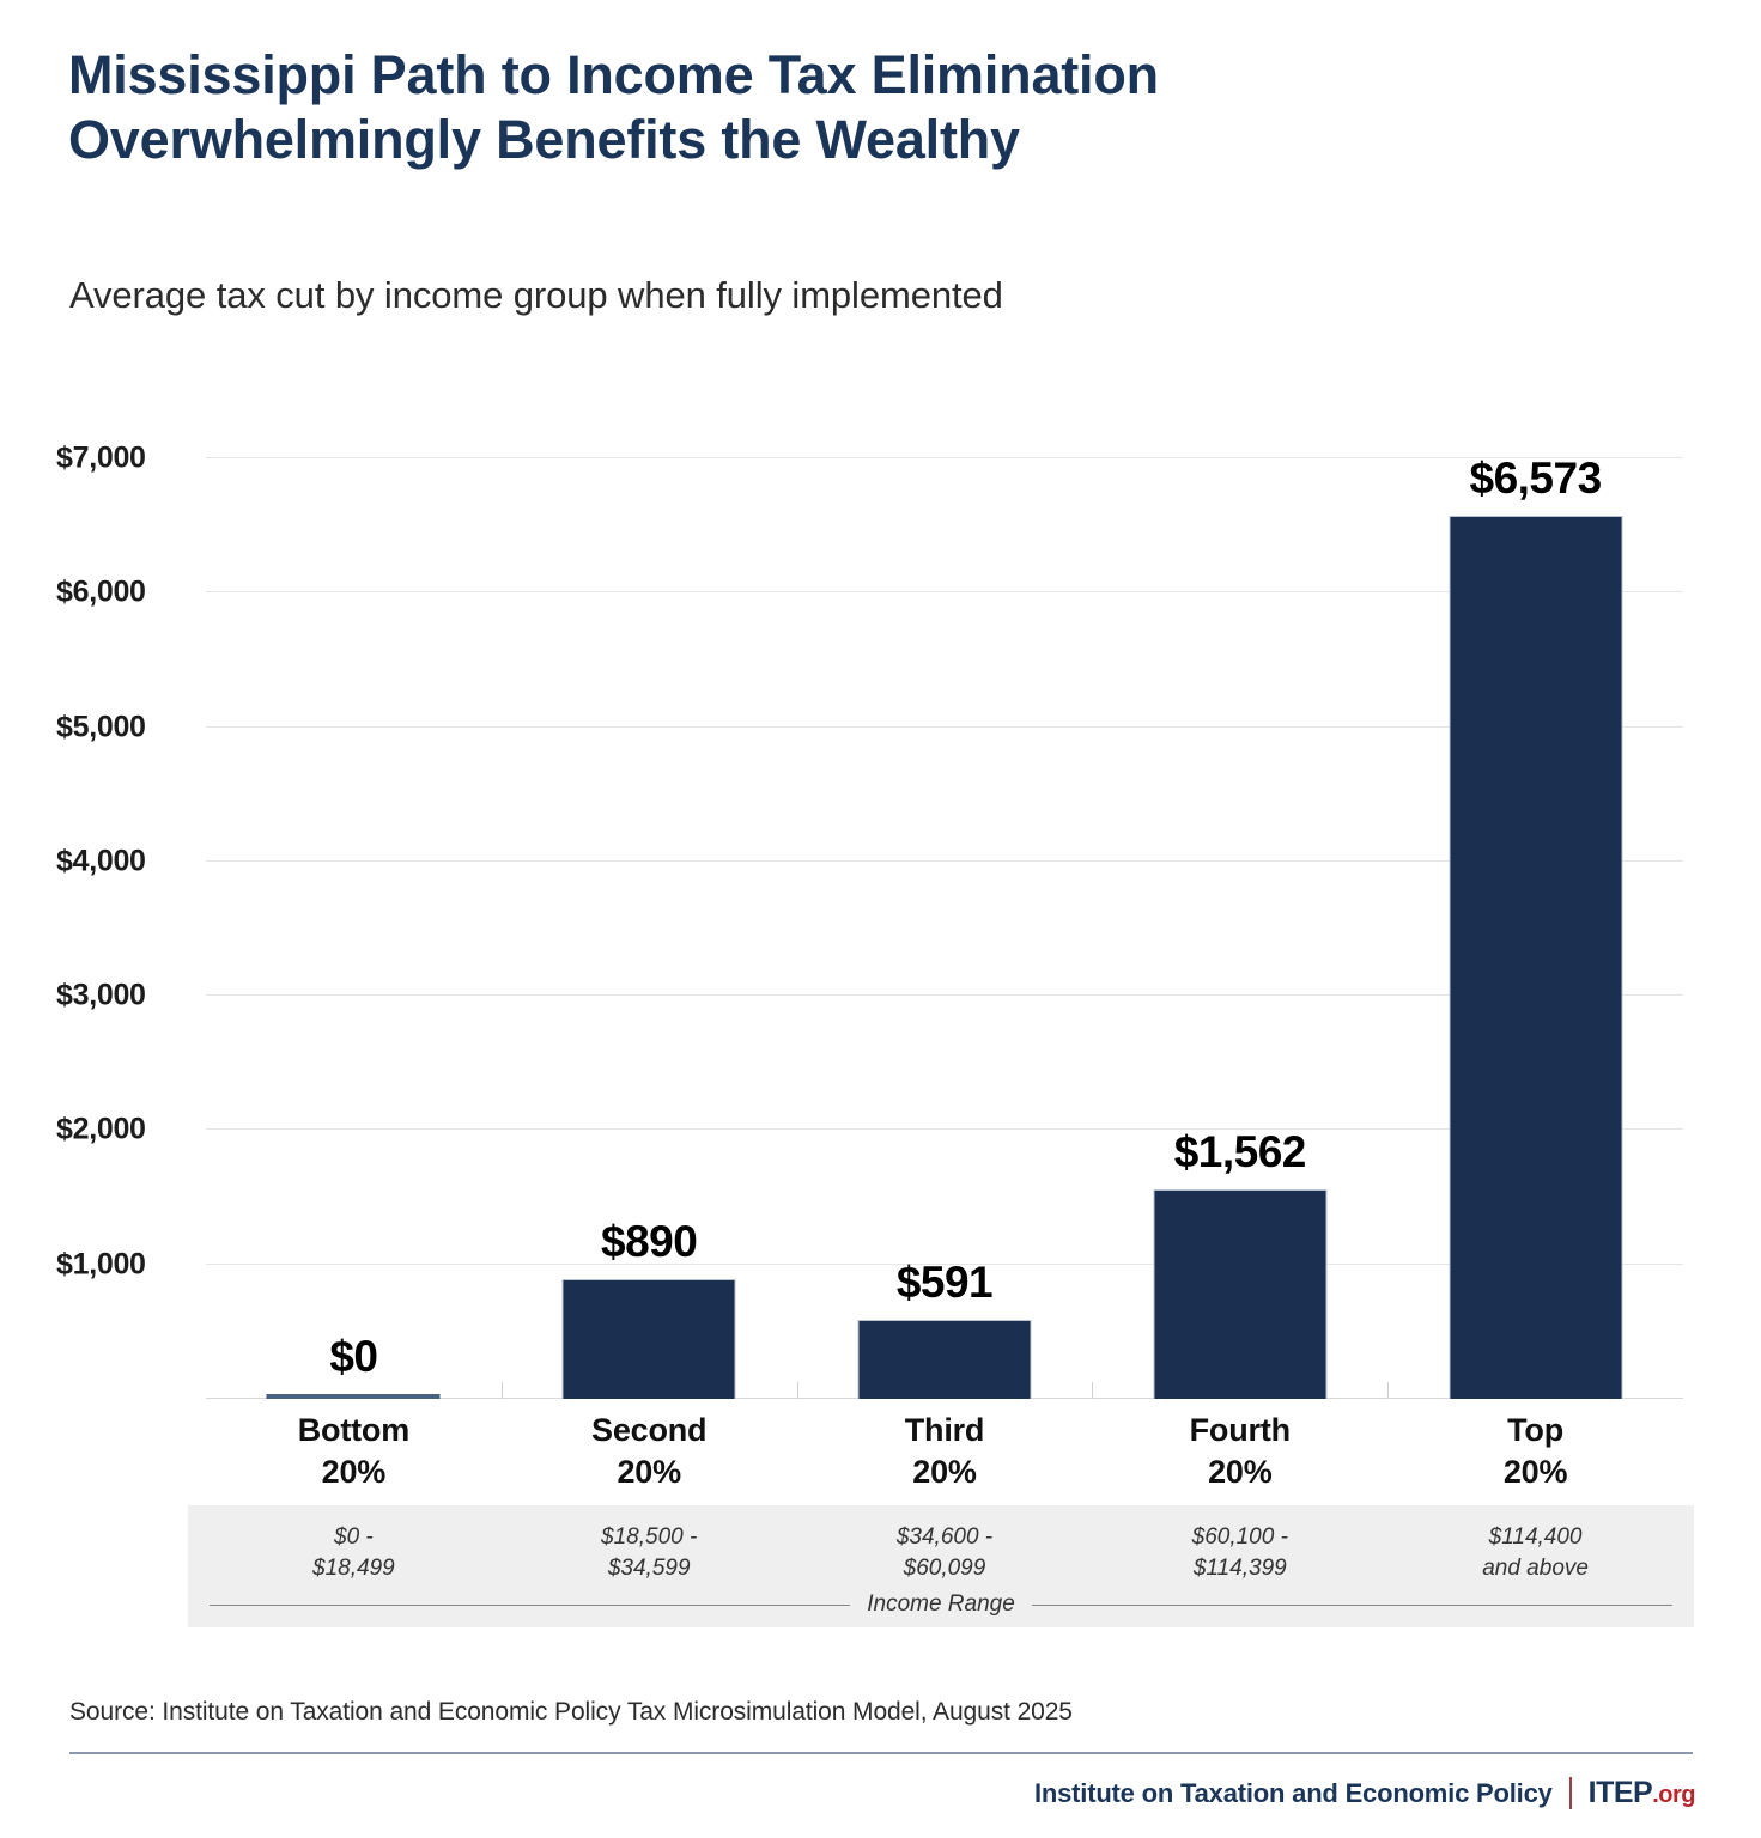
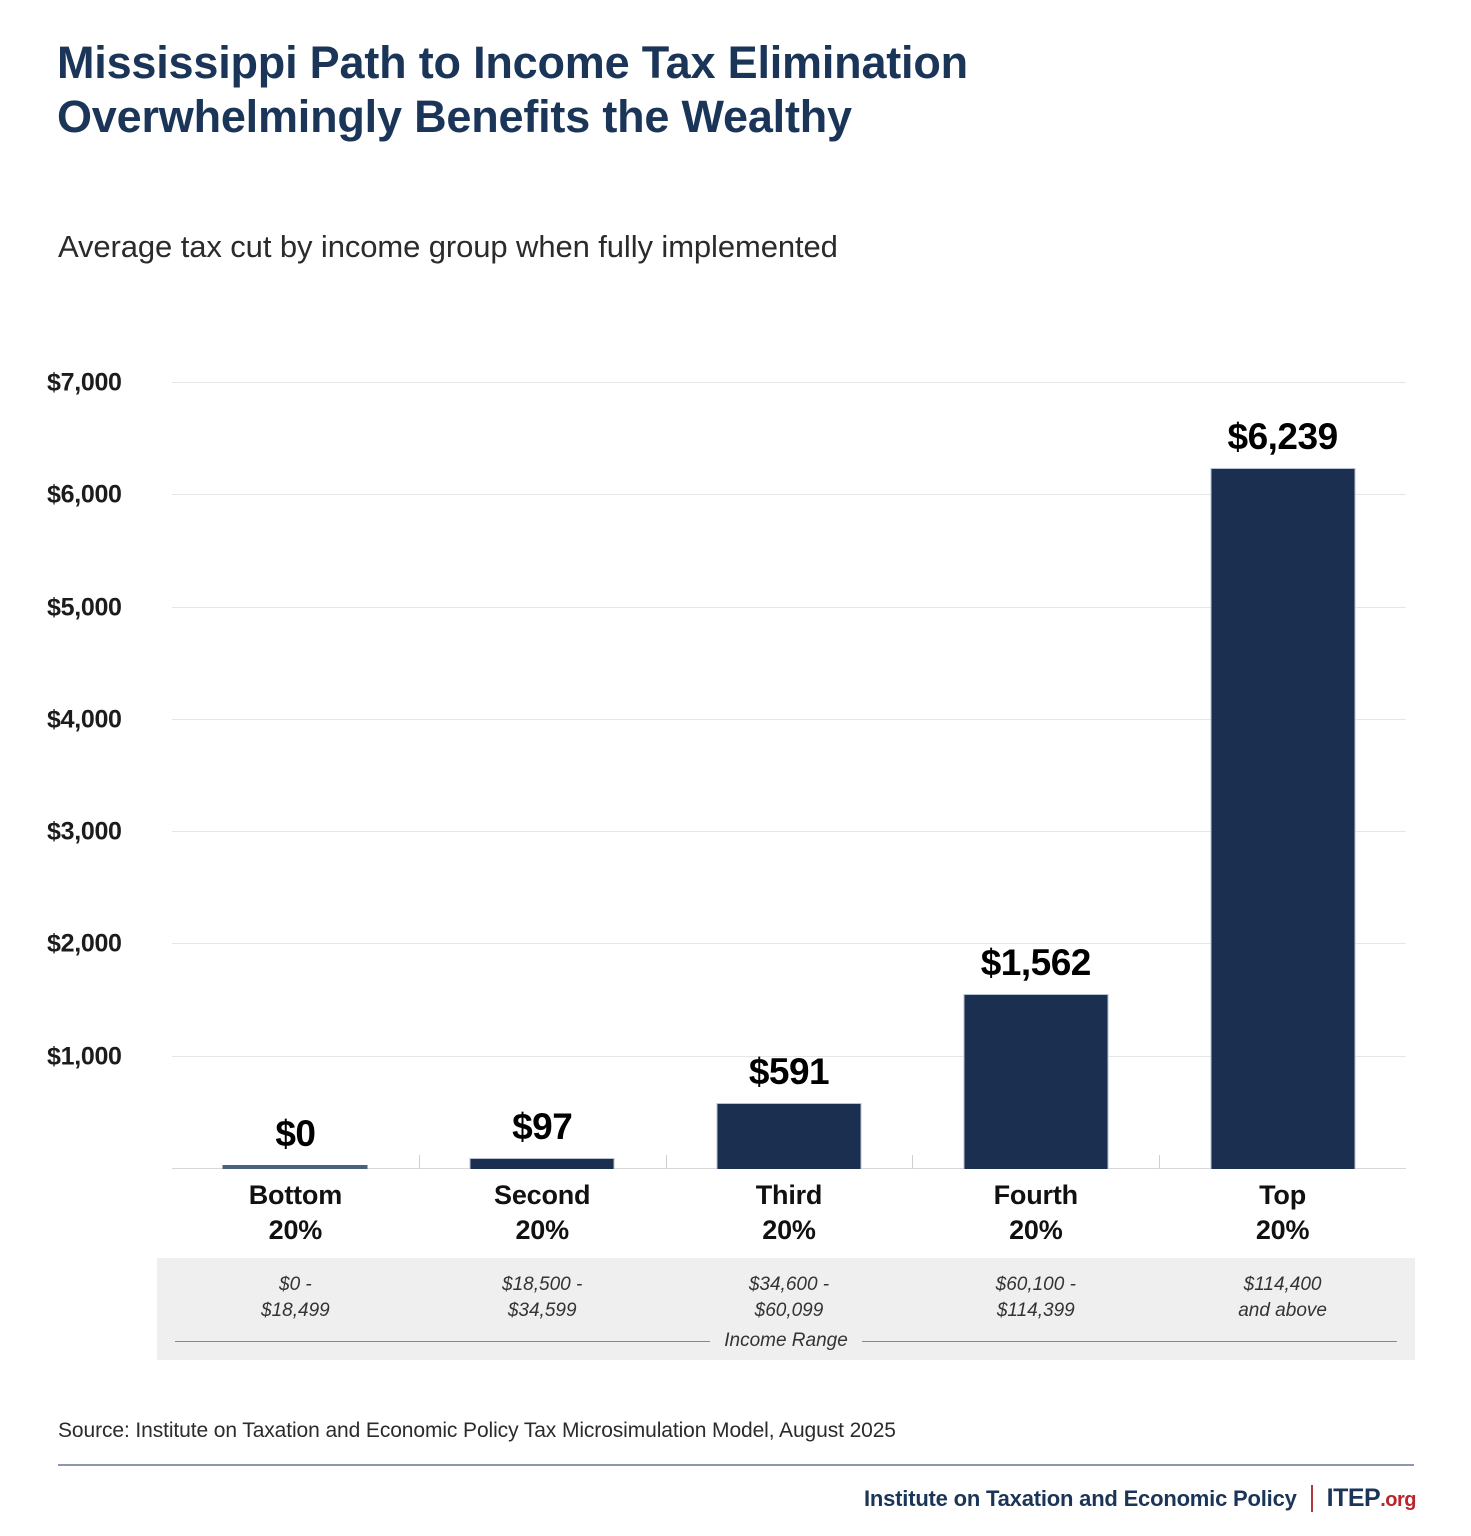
Second 20%: $890 -> $97
Top 20%: $6,573 -> $6,239
